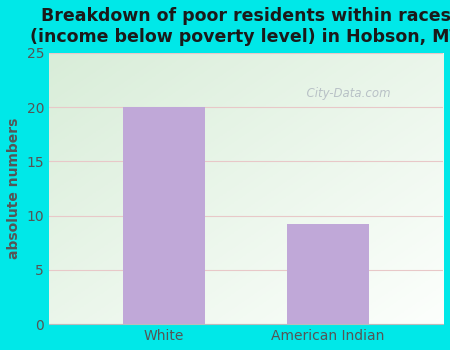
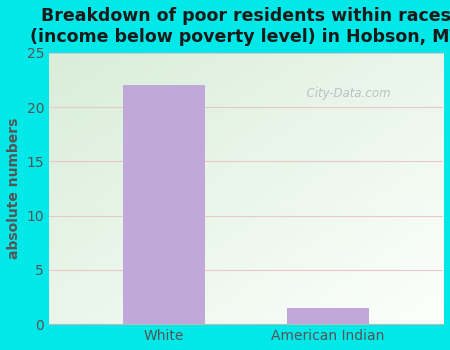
White: 20.0 -> 22.0
American Indian: 9.2 -> 1.5
